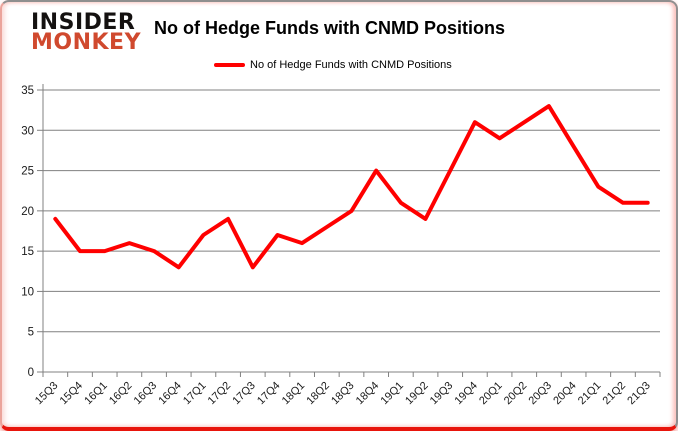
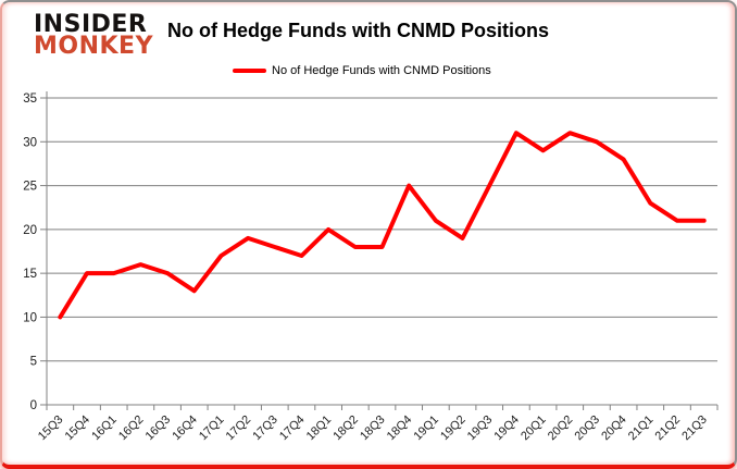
15Q3: 19 -> 10
17Q3: 13 -> 18
18Q1: 16 -> 20
18Q3: 20 -> 18
20Q3: 33 -> 30
